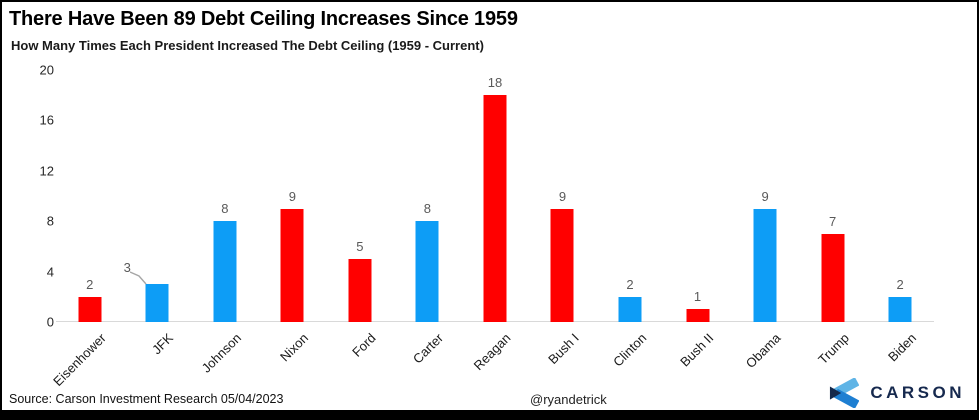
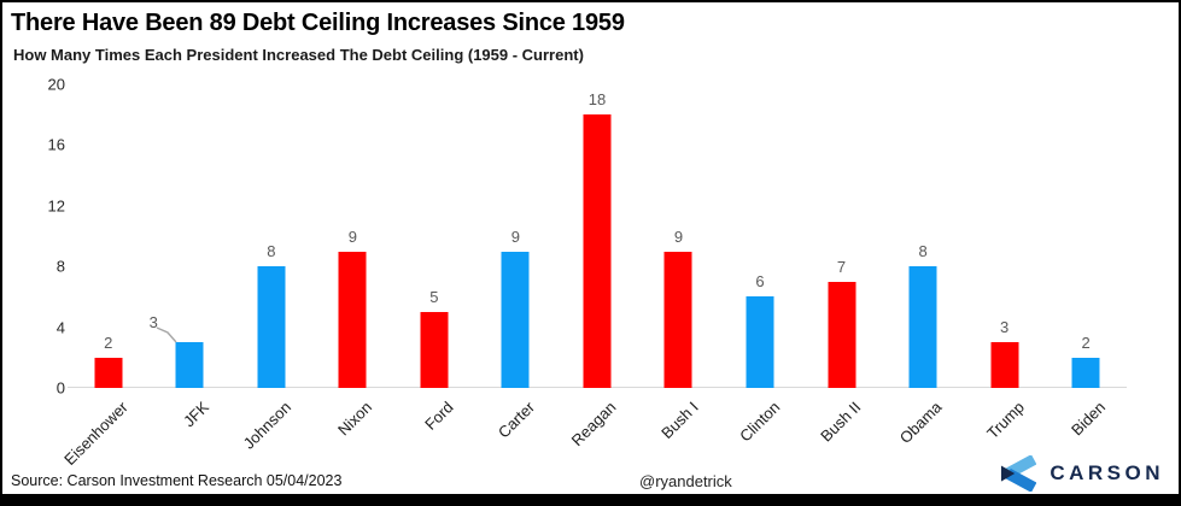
Carter: 8 -> 9
Clinton: 2 -> 6
Bush II: 1 -> 7
Obama: 9 -> 8
Trump: 7 -> 3
